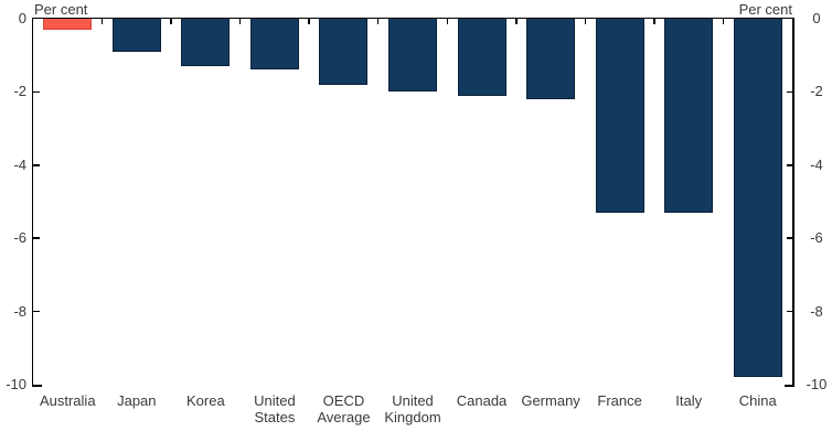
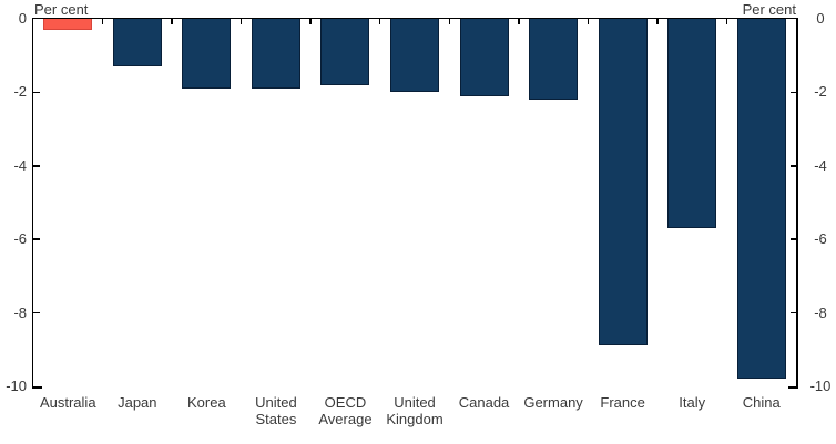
Japan: -0.9 -> -1.3
Korea: -1.3 -> -1.9
United States: -1.4 -> -1.9
France: -5.3 -> -8.9
Italy: -5.3 -> -5.7
